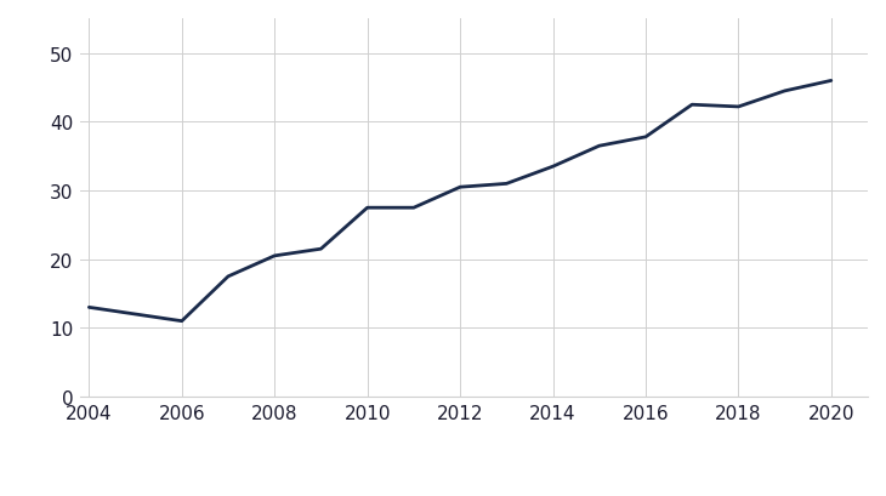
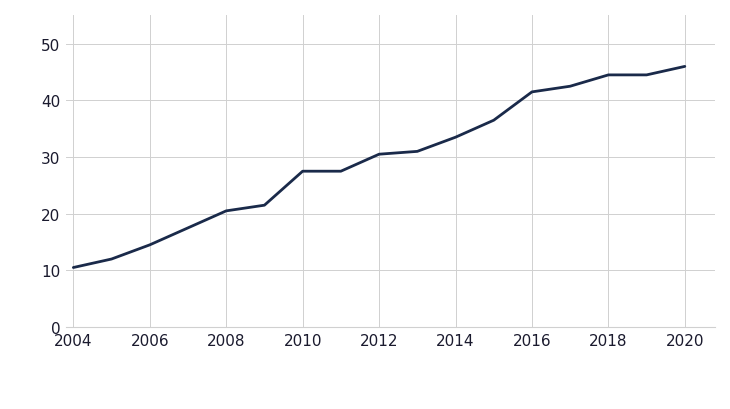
2004: 13.0 -> 10.5
2006: 11.0 -> 14.5
2016: 37.8 -> 41.5
2018: 42.2 -> 44.5
